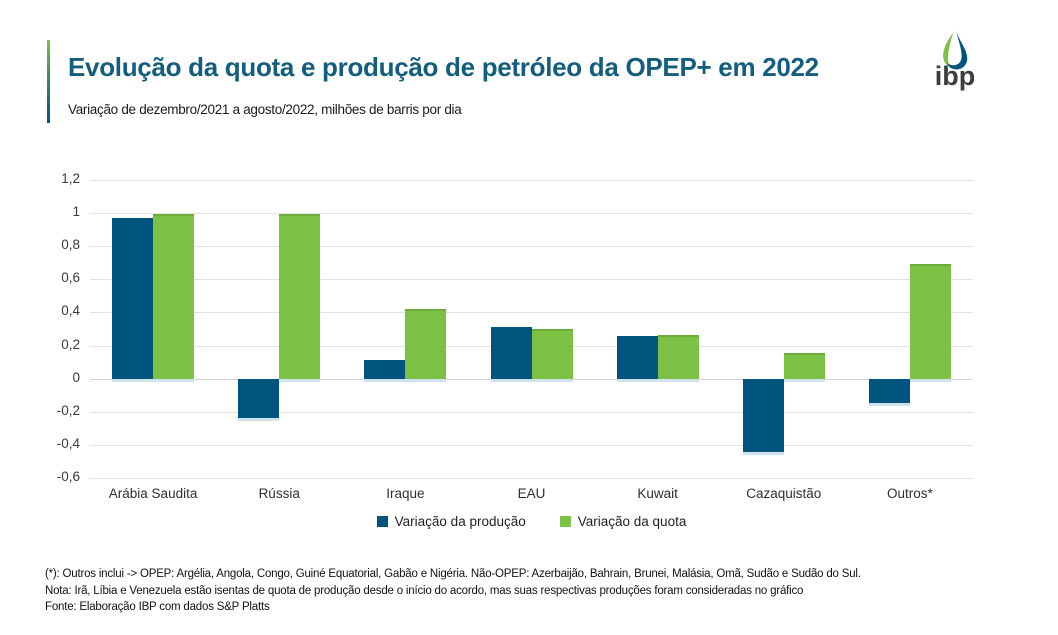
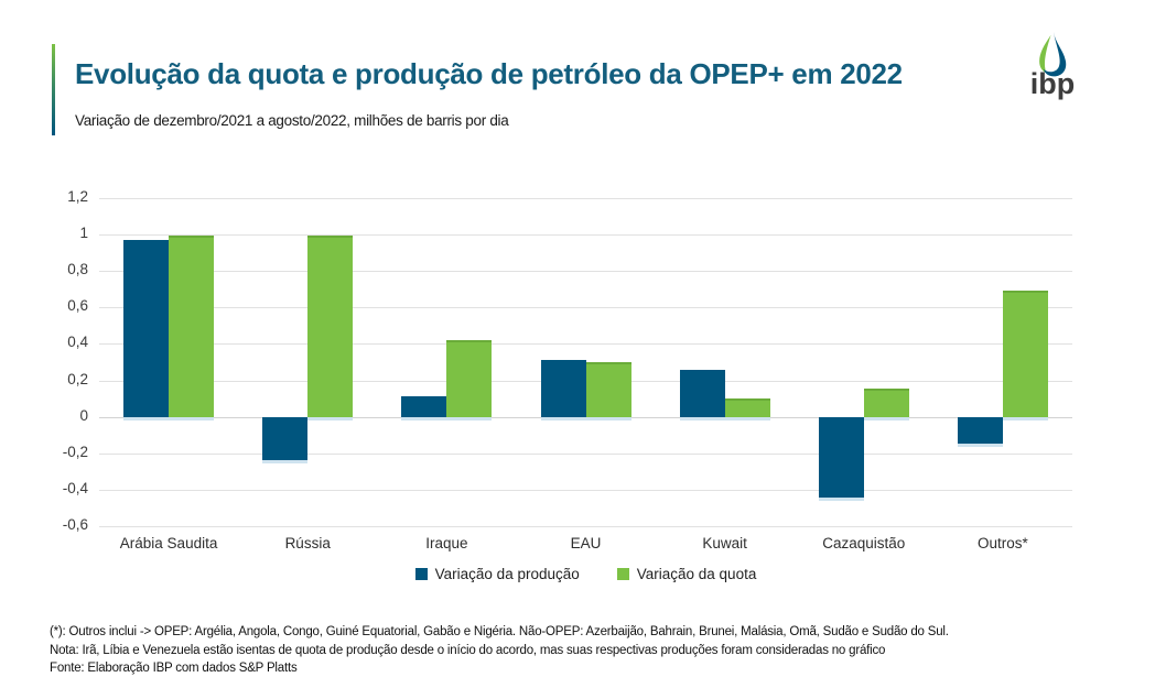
Variação da quota/Kuwait: 0,25 -> 0,09
